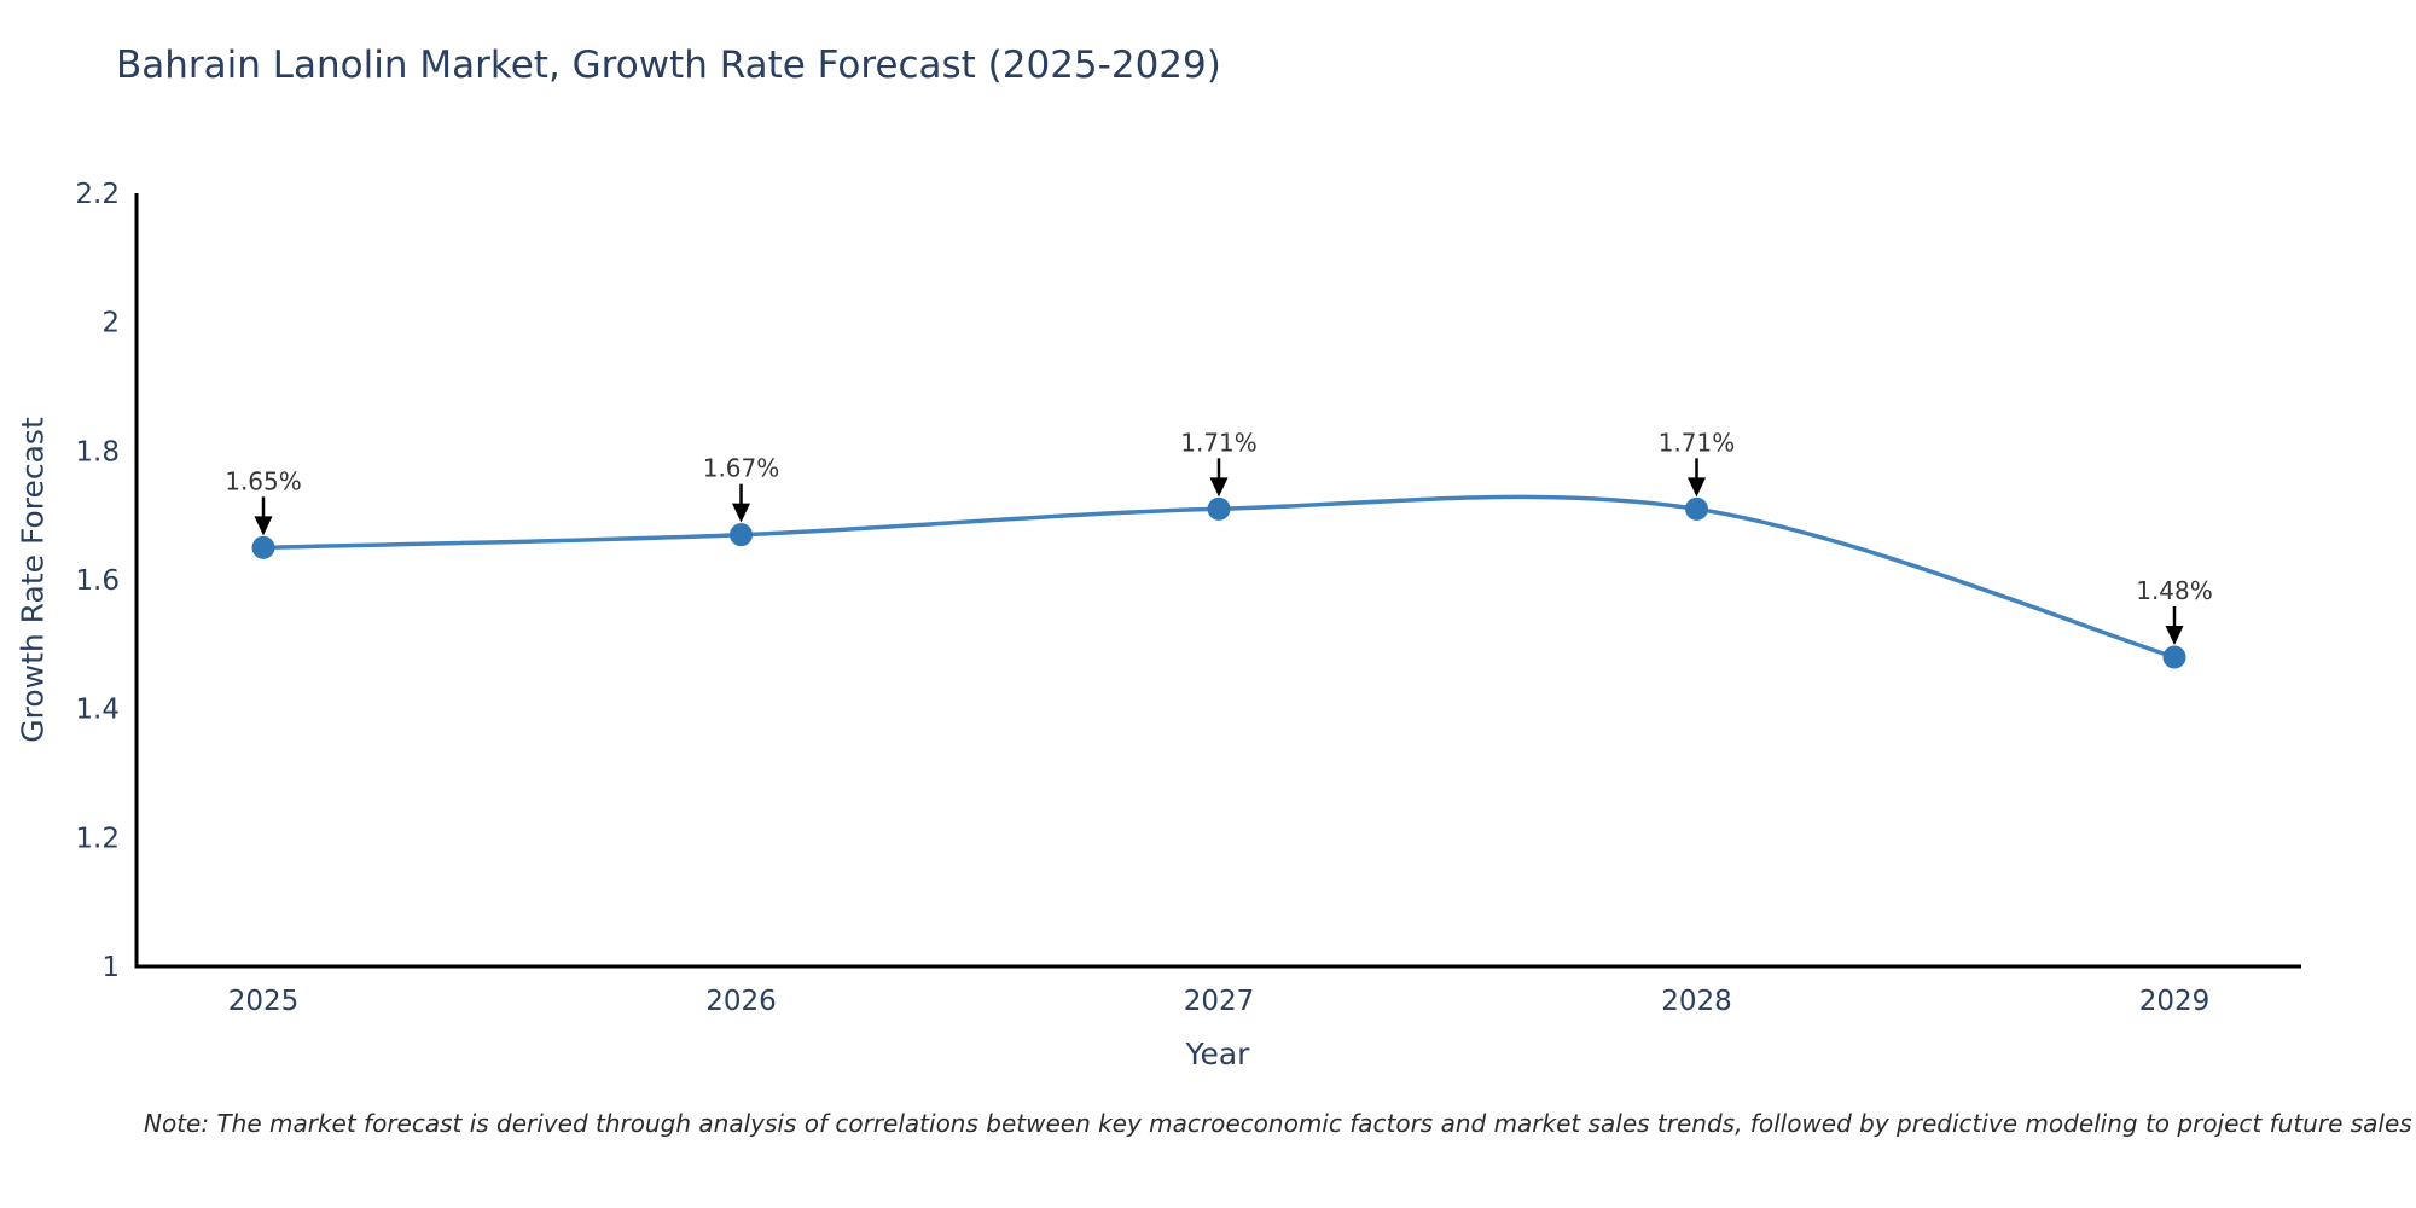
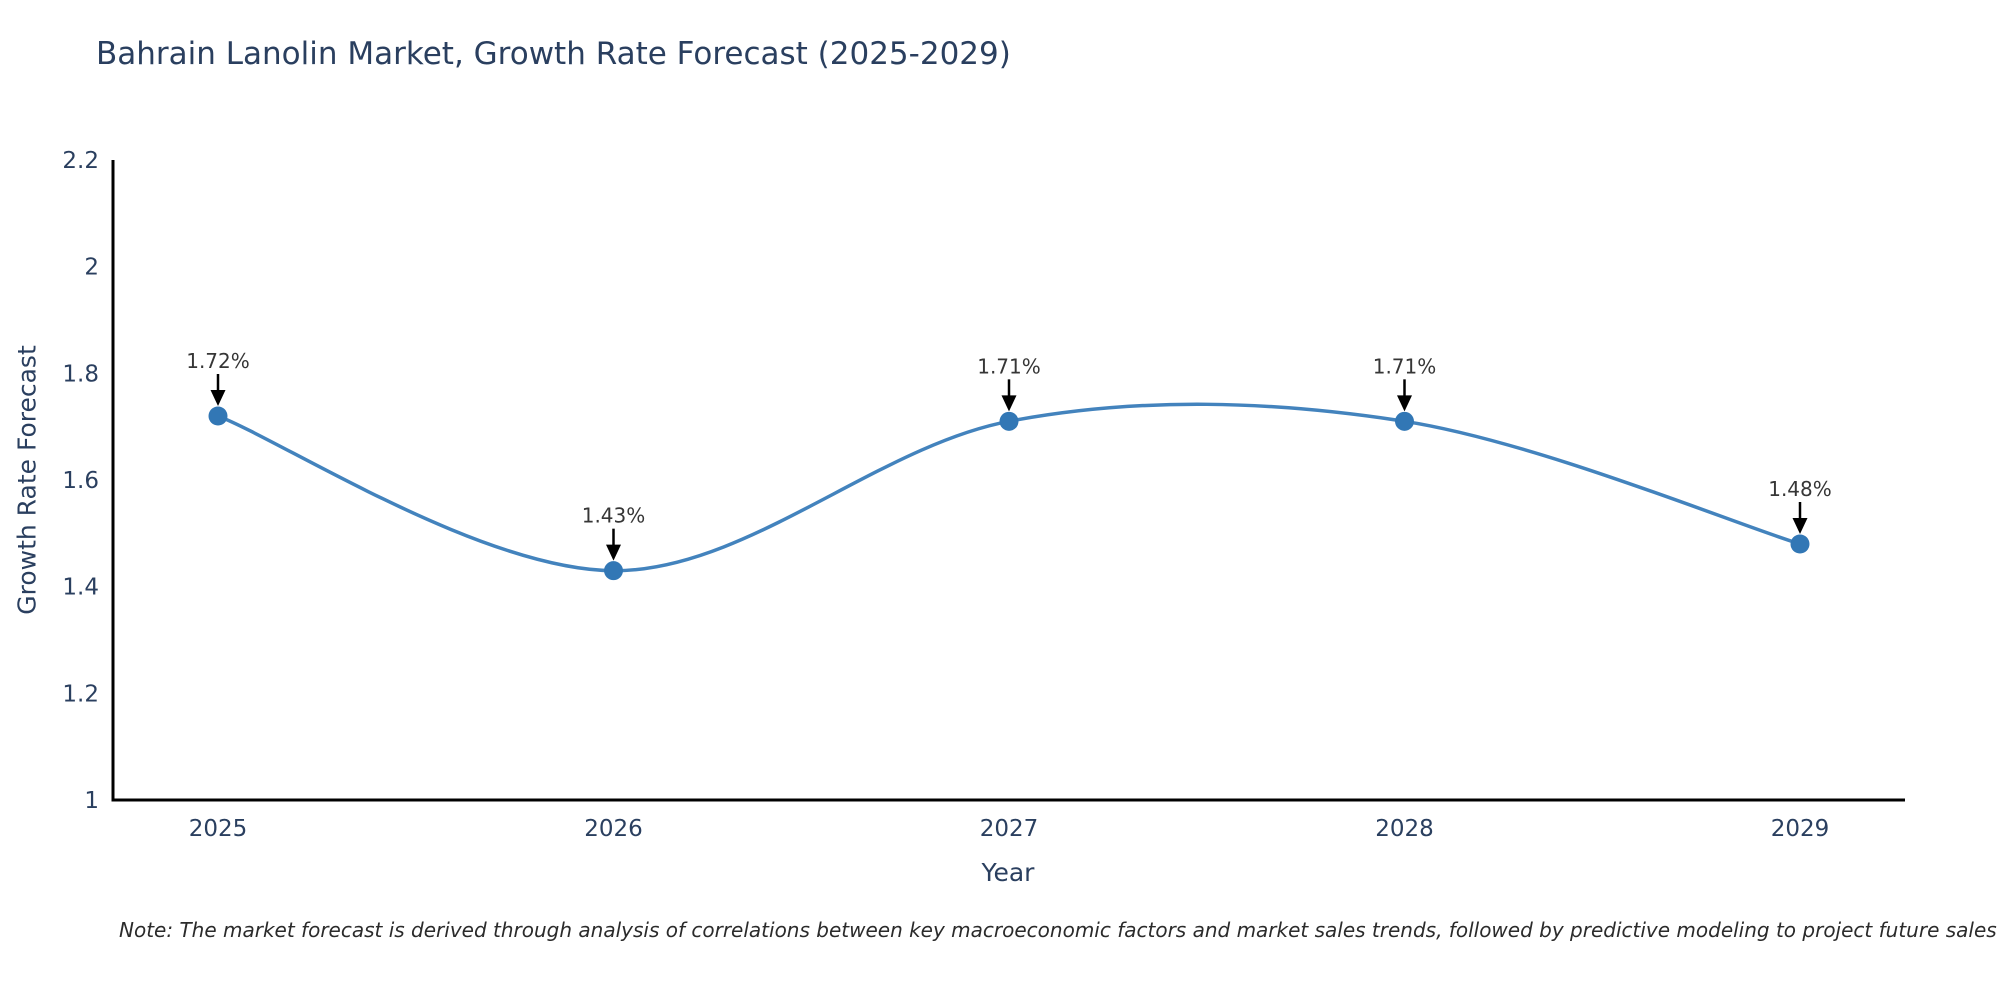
2025: 1.65% -> 1.72%
2026: 1.67% -> 1.43%
